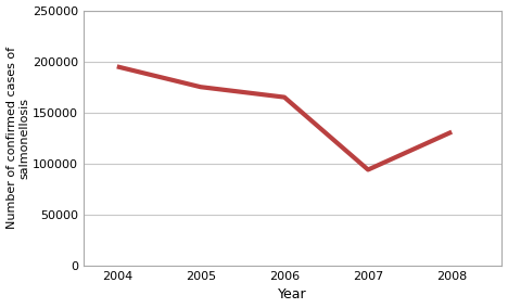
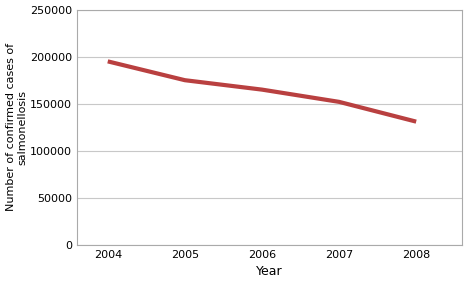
2007: 94000 -> 152000
